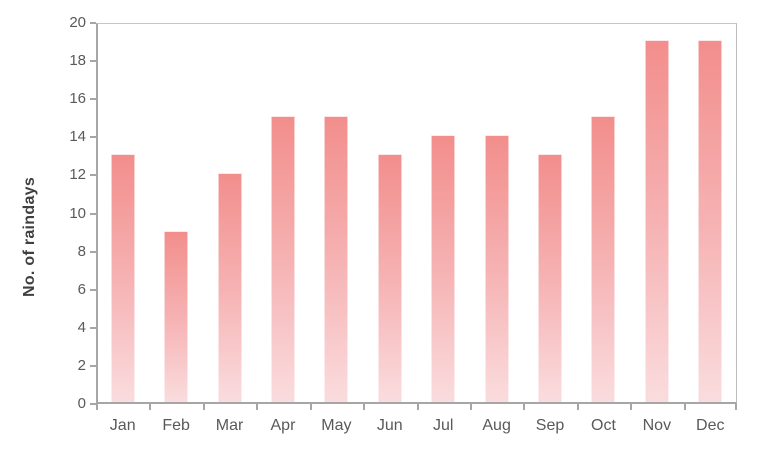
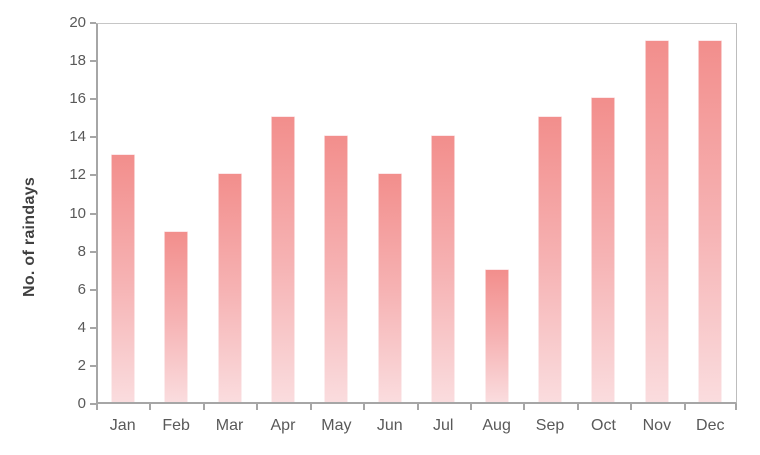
May: 15 -> 14
Jun: 13 -> 12
Aug: 14 -> 7
Sep: 13 -> 15
Oct: 15 -> 16
